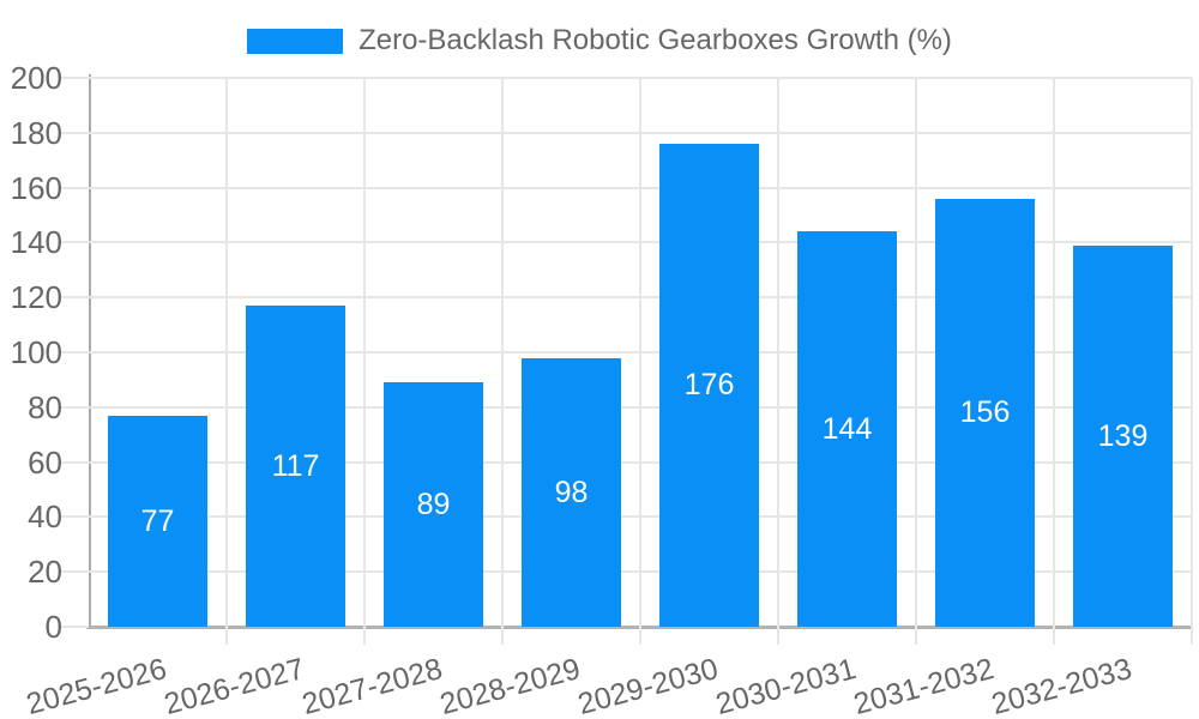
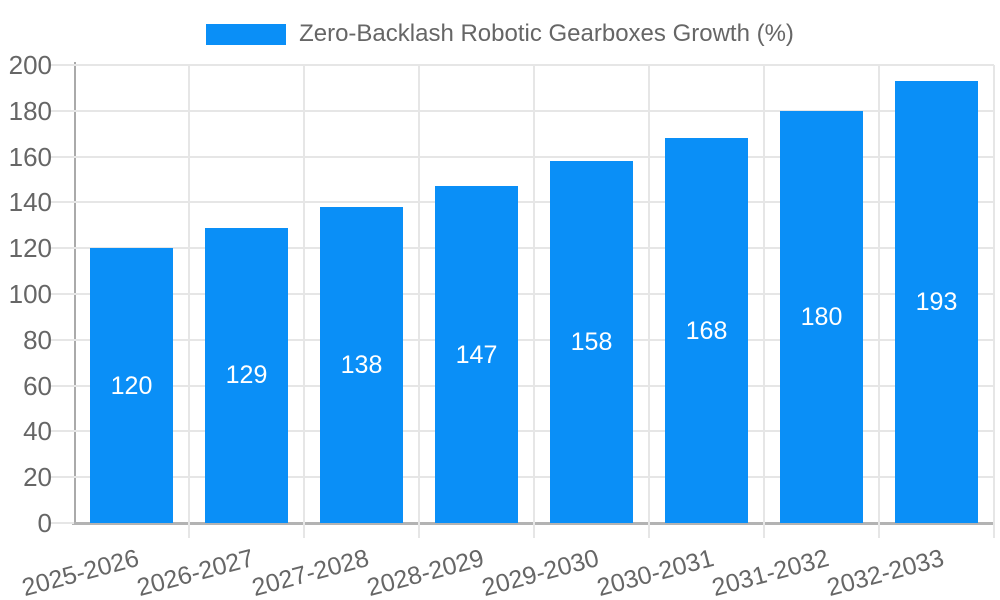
2025-2026: 77 -> 120
2026-2027: 117 -> 129
2027-2028: 89 -> 138
2028-2029: 98 -> 147
2029-2030: 176 -> 158
2030-2031: 144 -> 168
2031-2032: 156 -> 180
2032-2033: 139 -> 193
